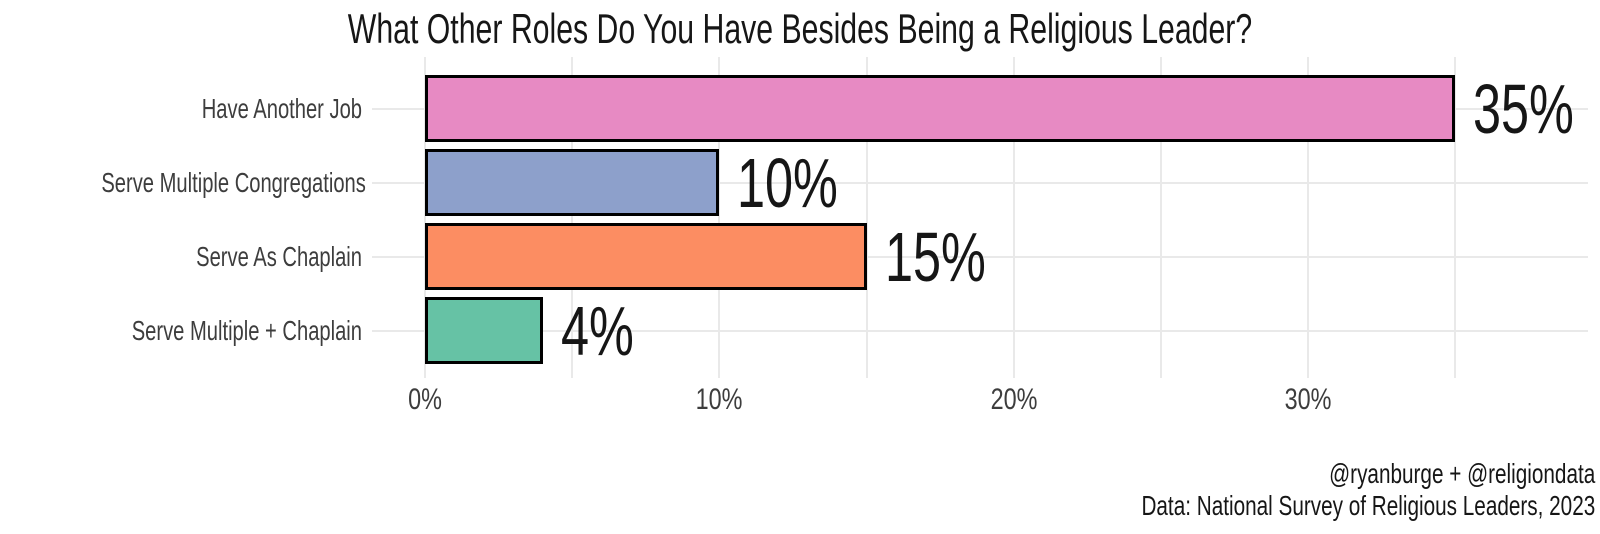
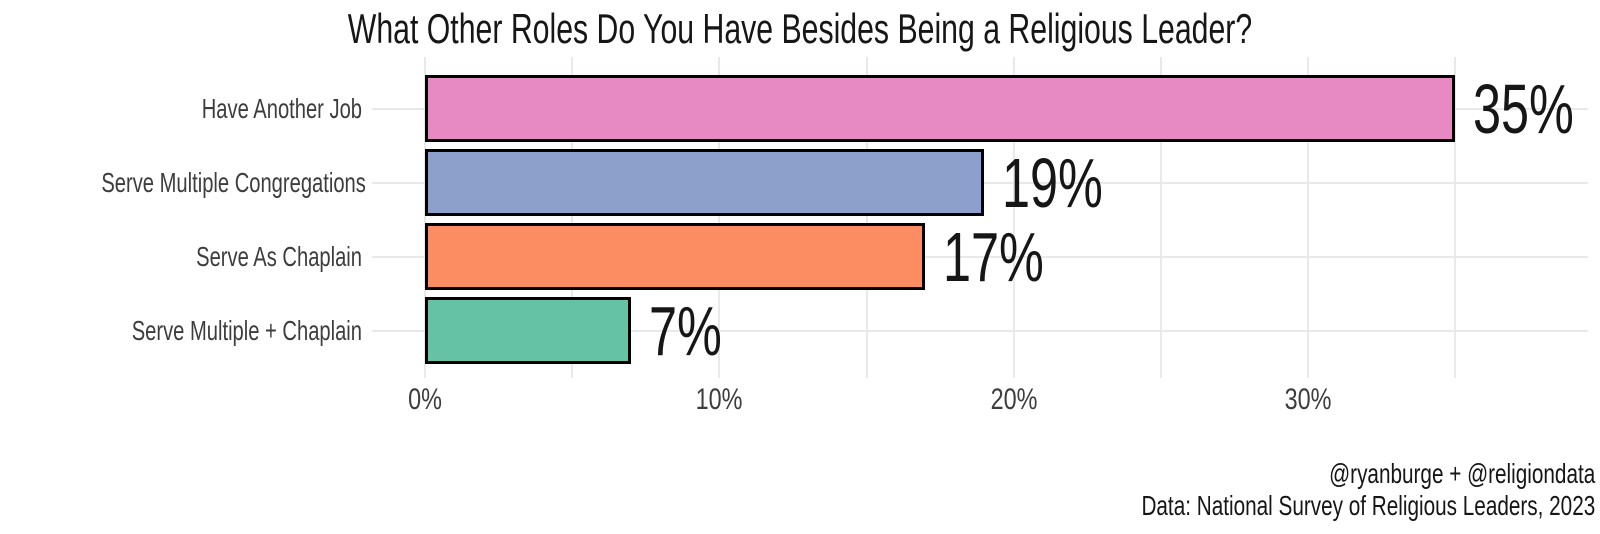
Serve Multiple Congregations: 10% -> 19%
Serve As Chaplain: 15% -> 17%
Serve Multiple + Chaplain: 4% -> 7%
